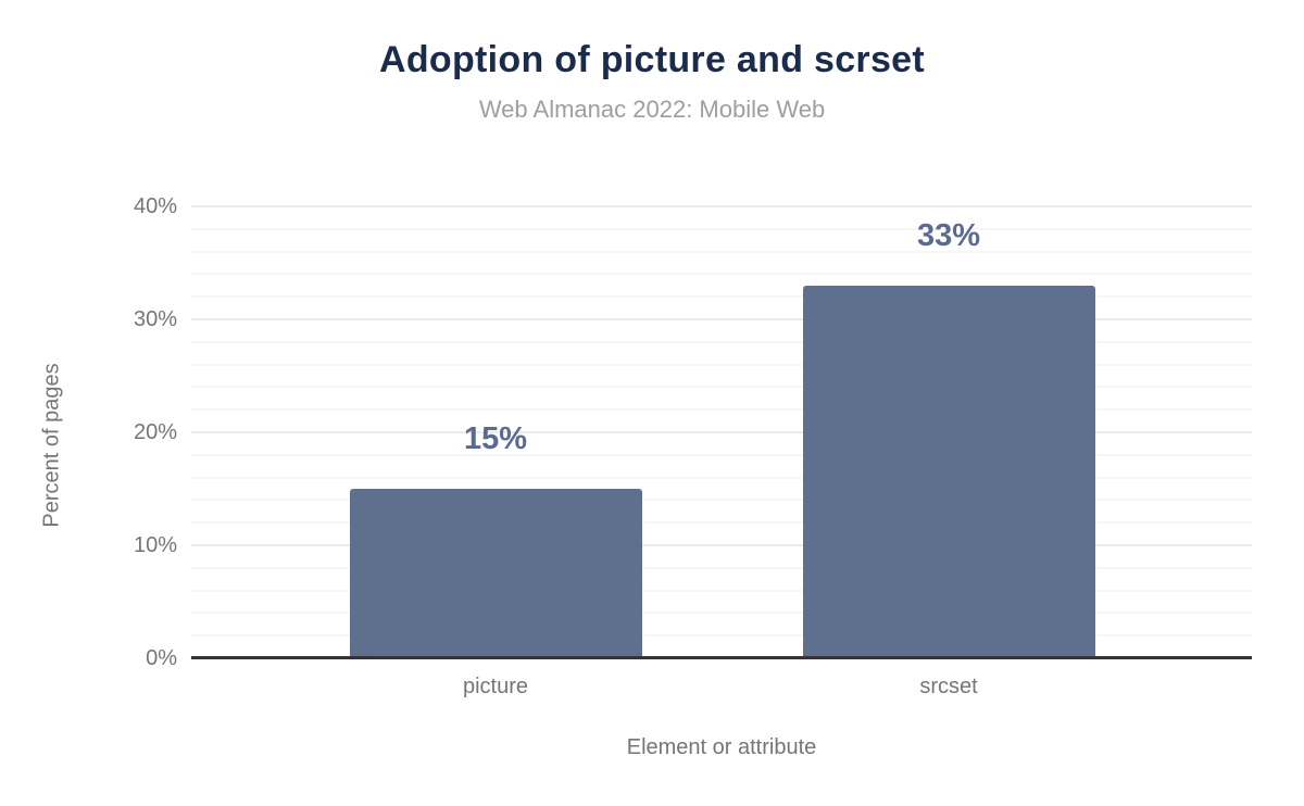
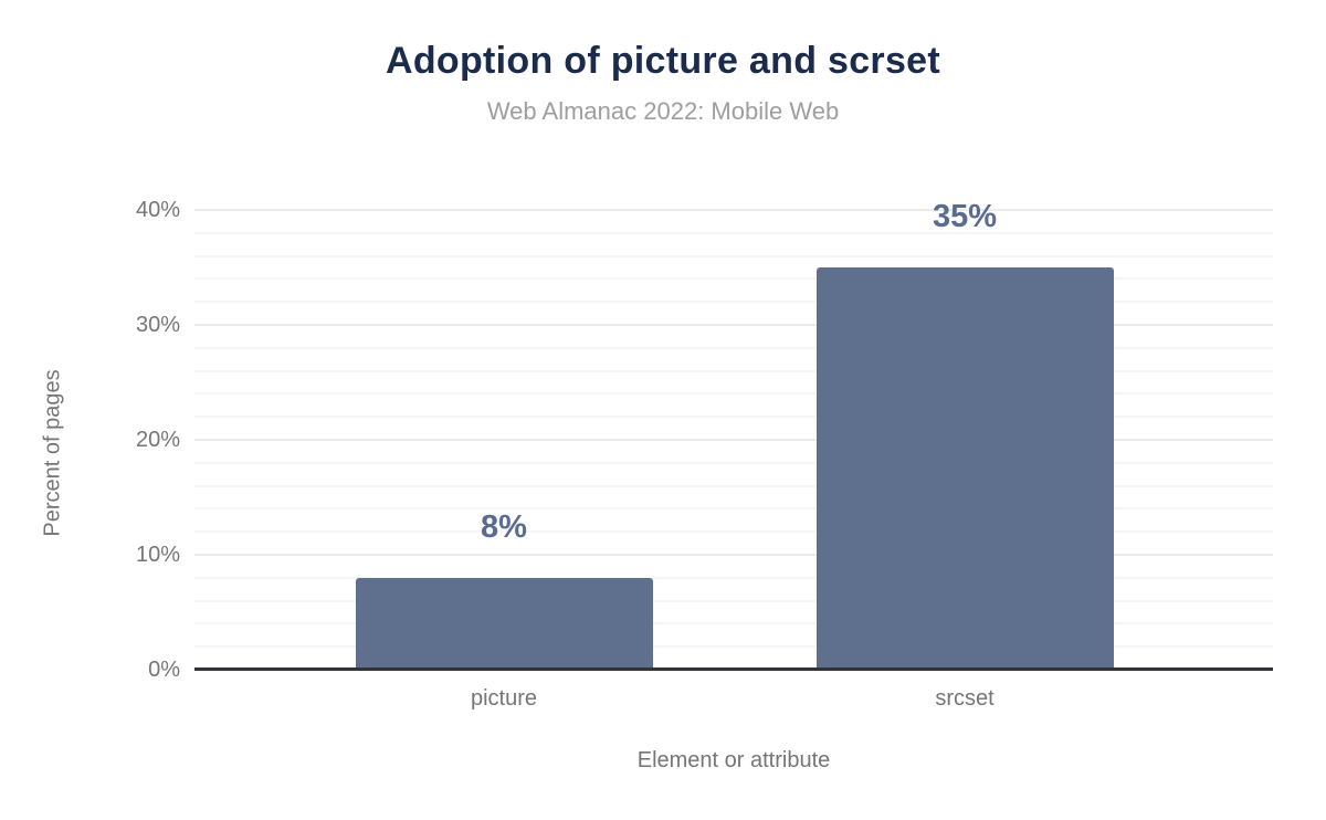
picture: 15% -> 8%
srcset: 33% -> 35%
